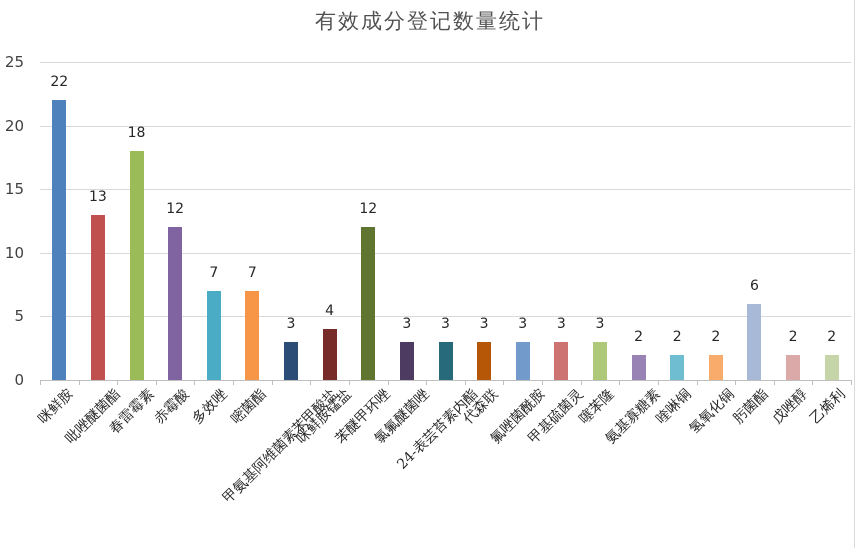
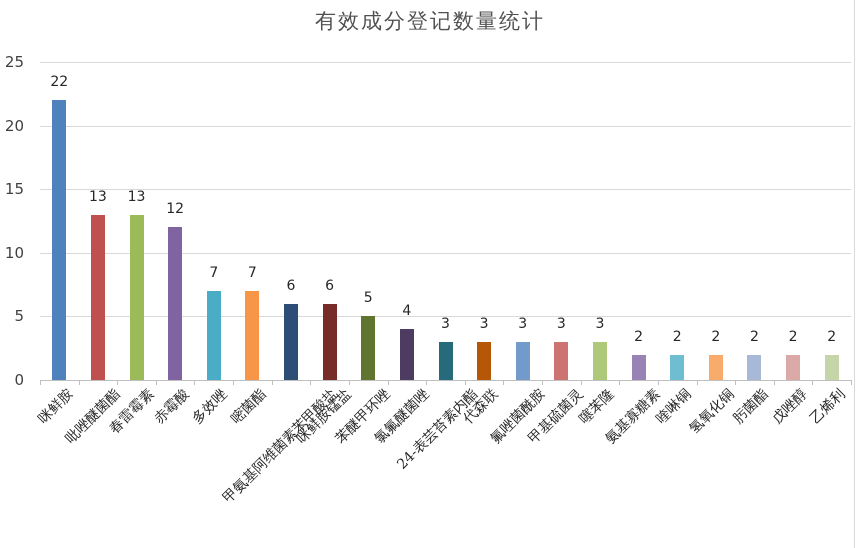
春雷霉素: 18 -> 13
甲氨基阿维菌素苯甲酸盐: 3 -> 6
咪鲜胺锰盐: 4 -> 6
苯醚甲环唑: 12 -> 5
氯氟醚菌唑: 3 -> 4
肟菌酯: 6 -> 2
